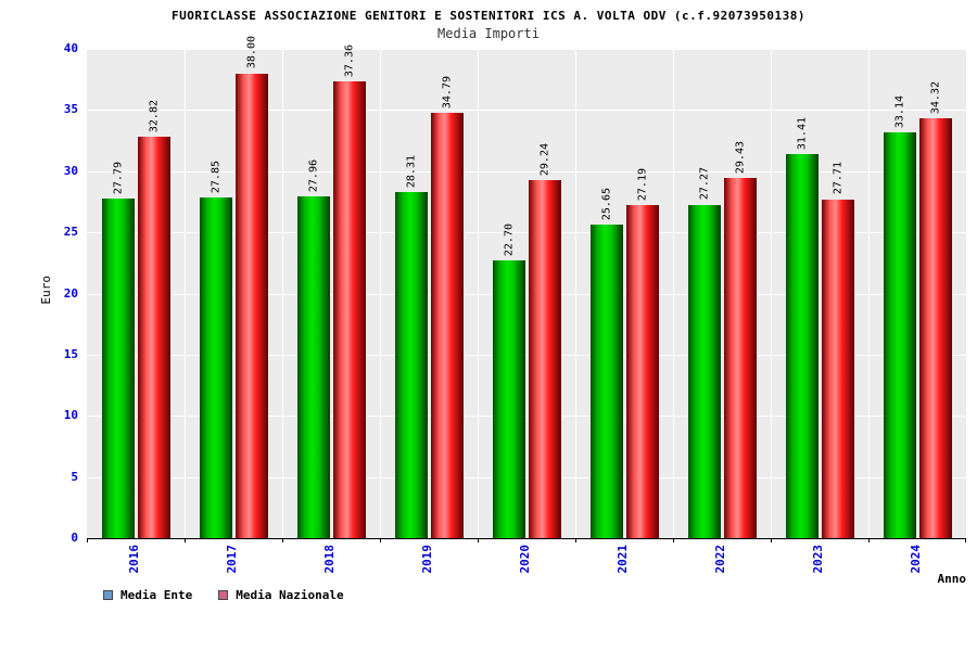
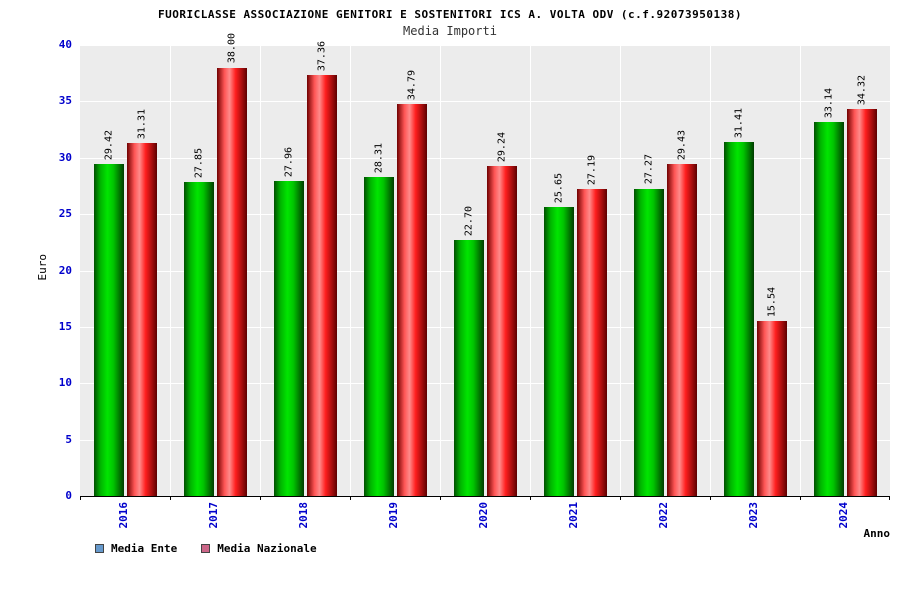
Media Ente/2016: 27.79 -> 29.42
Media Nazionale/2016: 32.82 -> 31.31
Media Nazionale/2023: 27.71 -> 15.54
